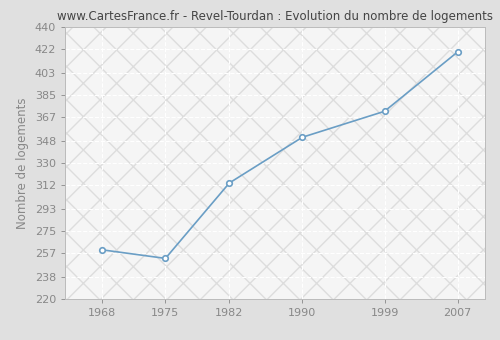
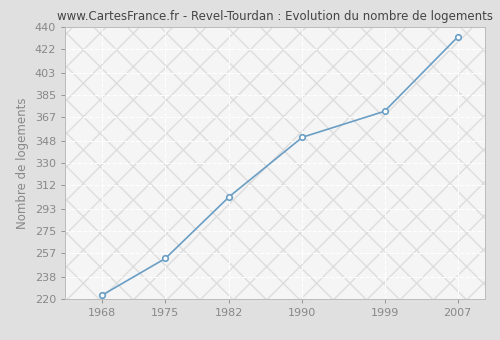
1968: 260 -> 223
1982: 314 -> 303
2007: 420 -> 432
